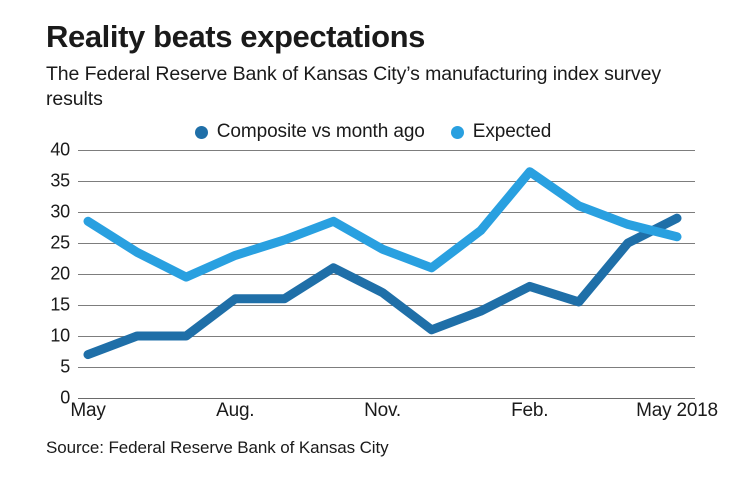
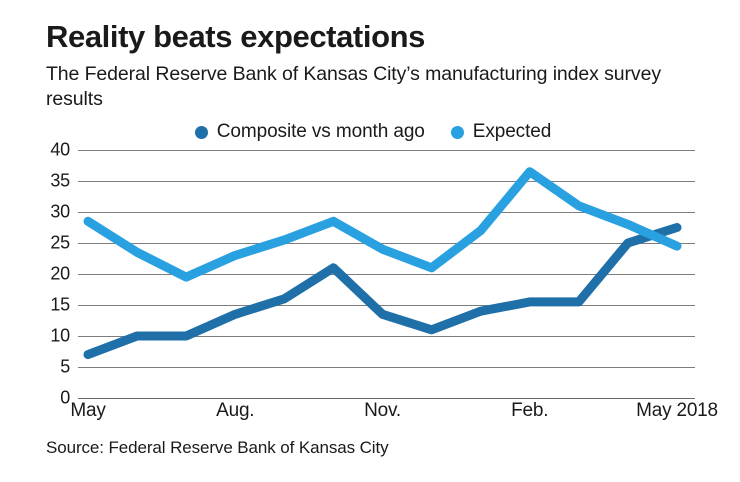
Composite vs month ago/Aug.: 16 -> 14
Composite vs month ago/Nov.: 17 -> 14
Composite vs month ago/Feb.: 18 -> 16
Composite vs month ago/May 2018: 29 -> 28
Expected/May 2018: 26 -> 24
